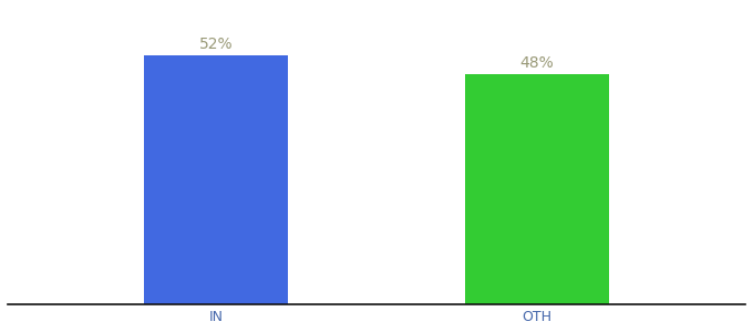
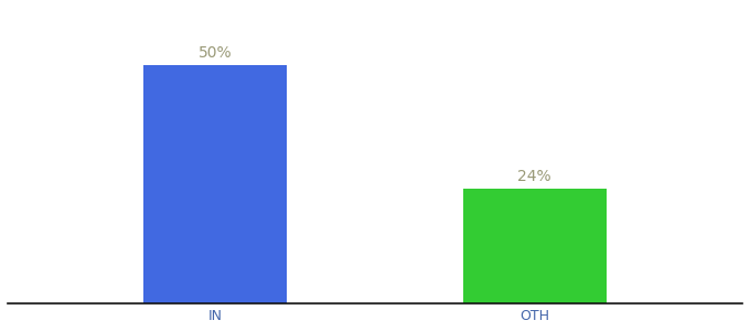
IN: 52% -> 50%
OTH: 48% -> 24%
